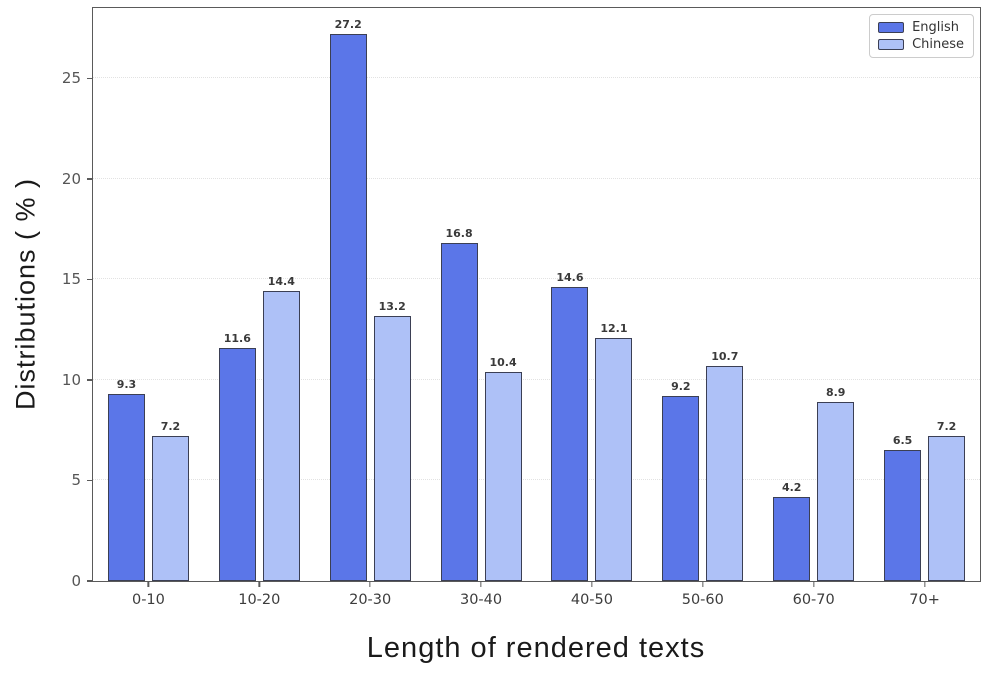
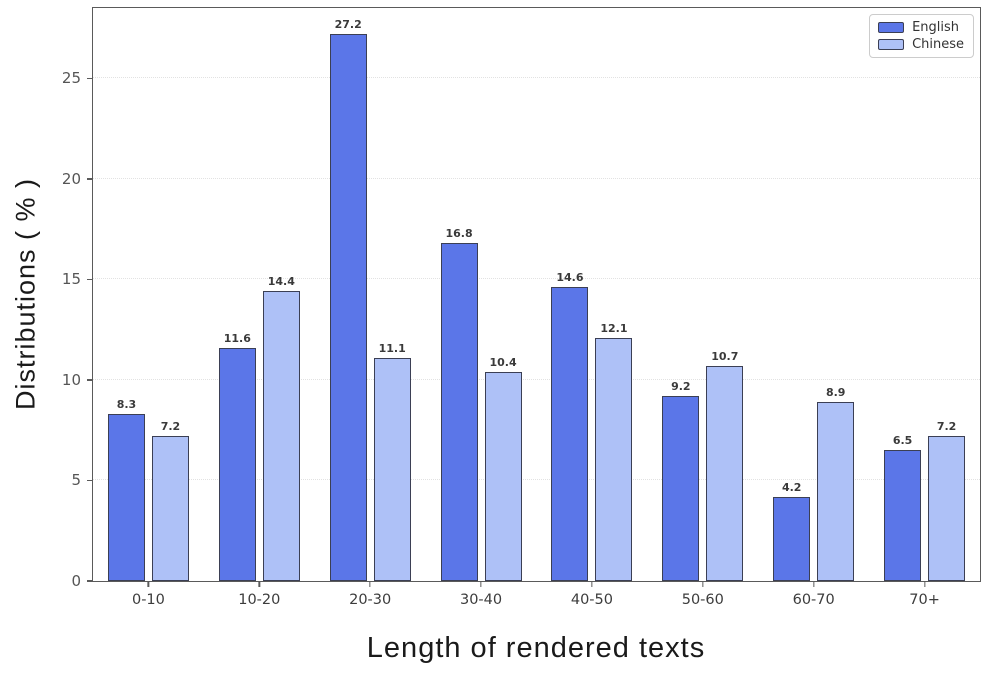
English/0-10: 9.3 -> 8.3
Chinese/20-30: 13.2 -> 11.1
